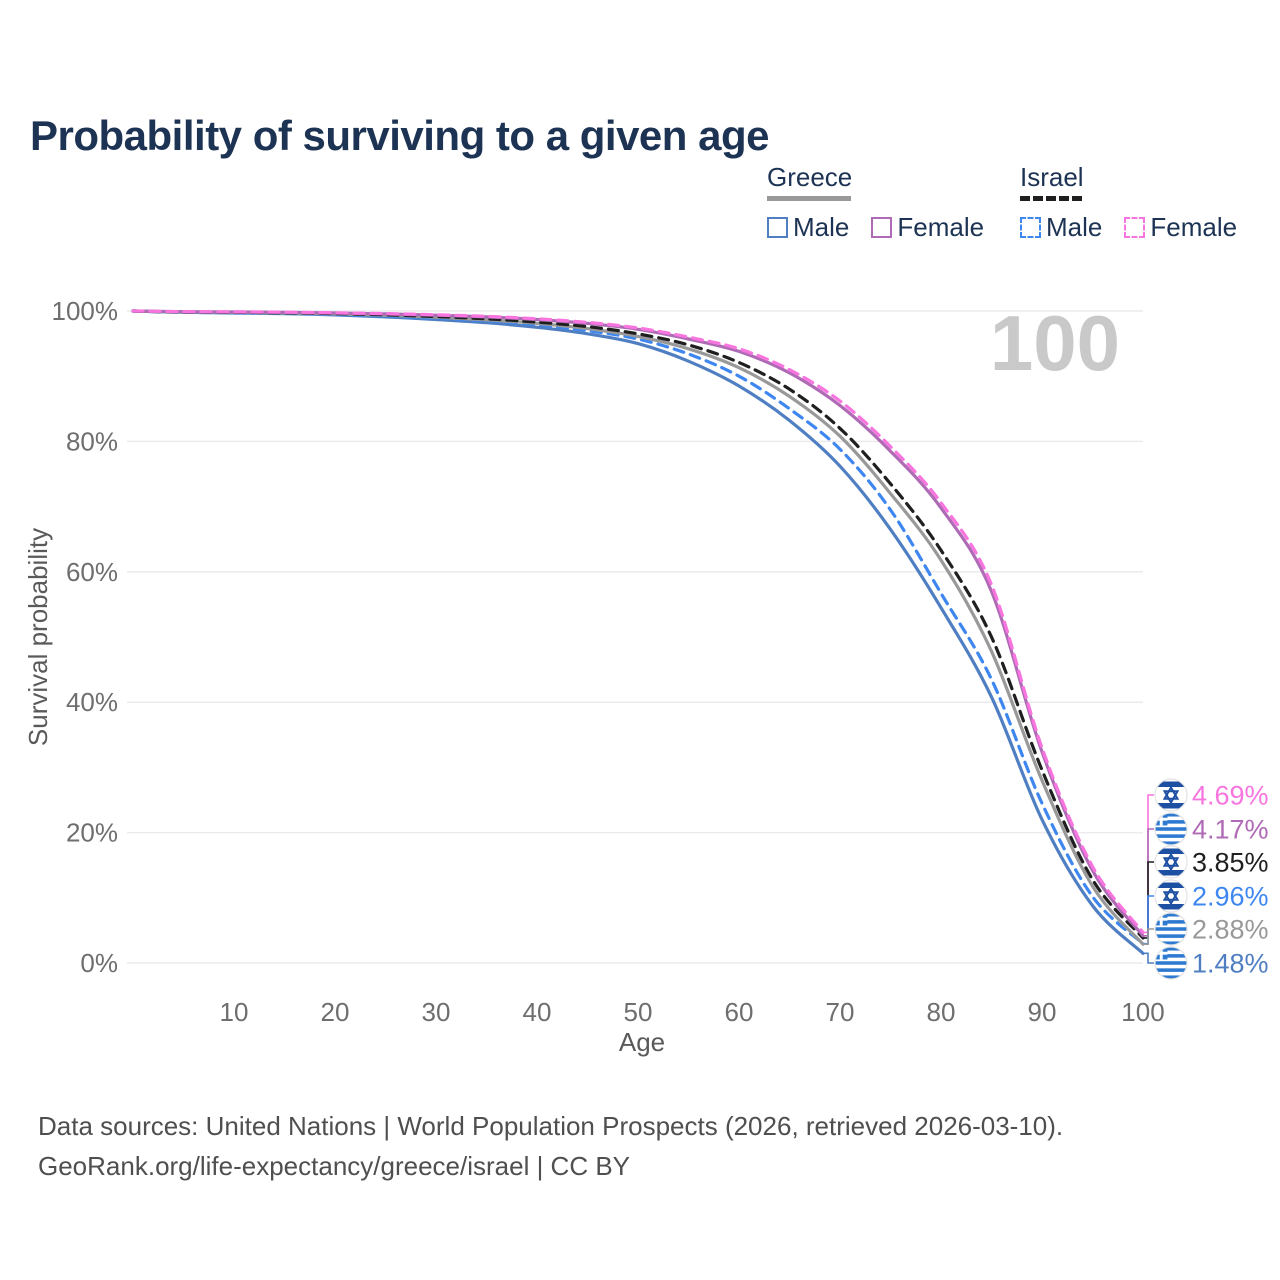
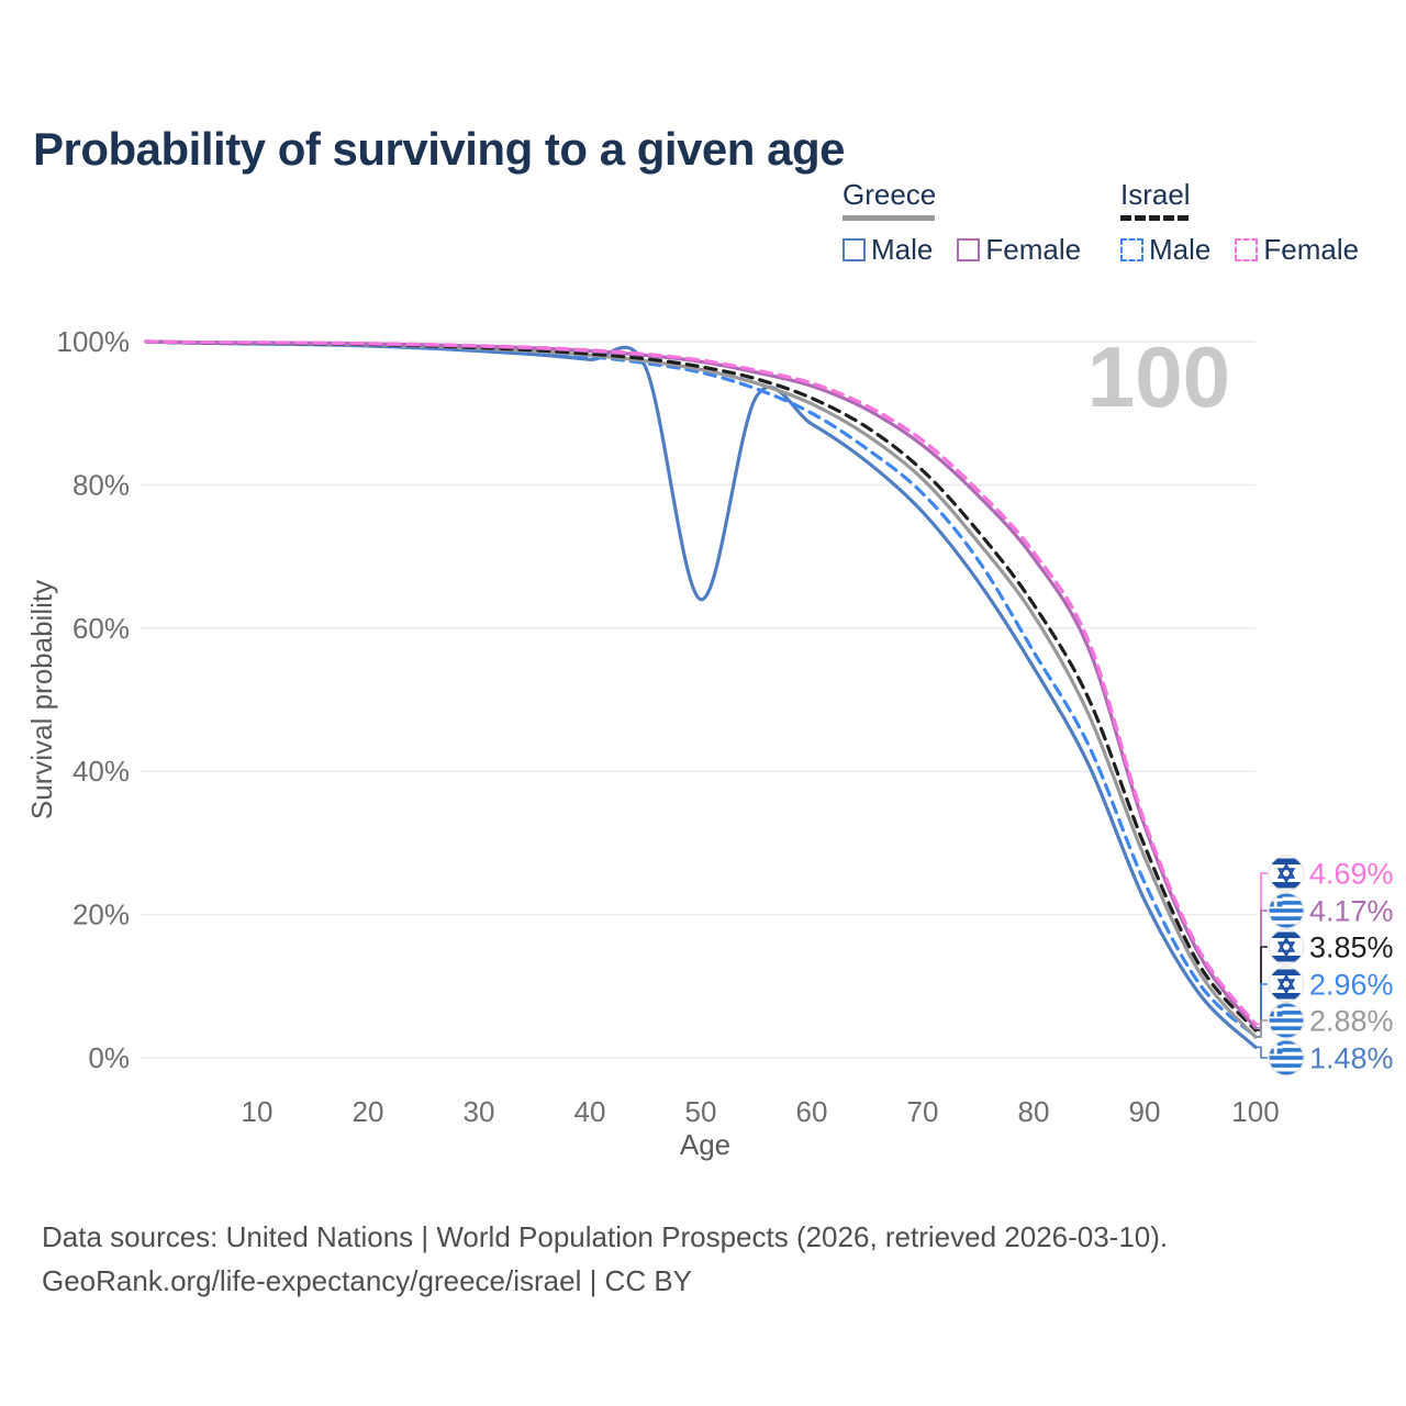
Greece Male/50: 95% -> 64%
